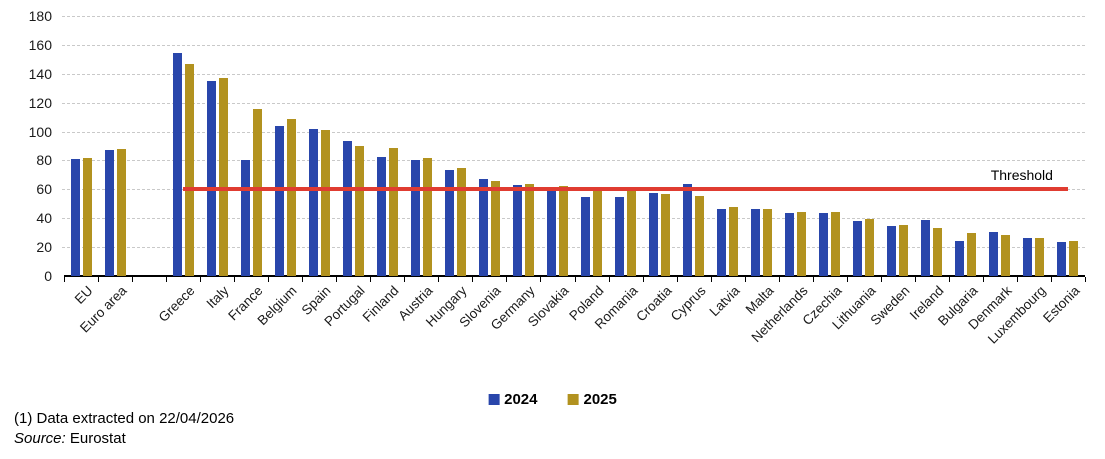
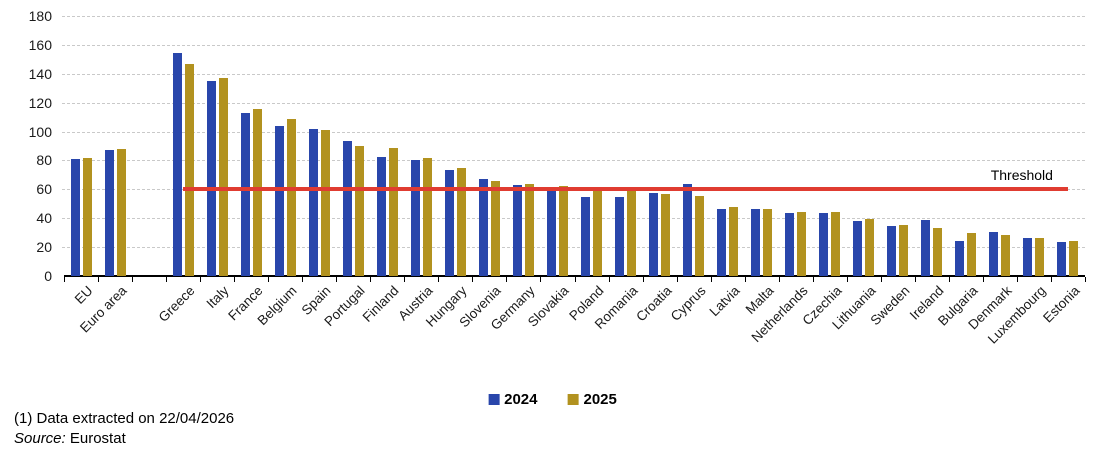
2024/France: 80 -> 113
